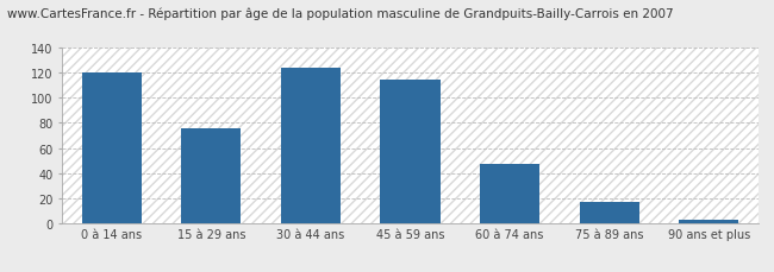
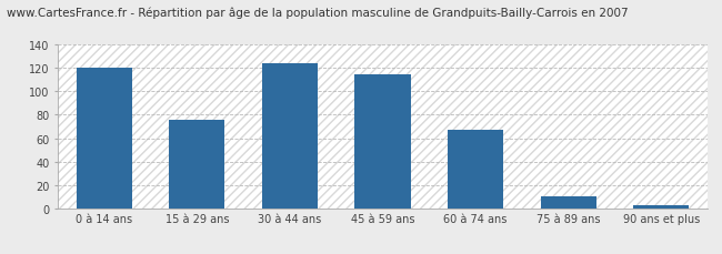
60 à 74 ans: 47 -> 67
75 à 89 ans: 17 -> 10
